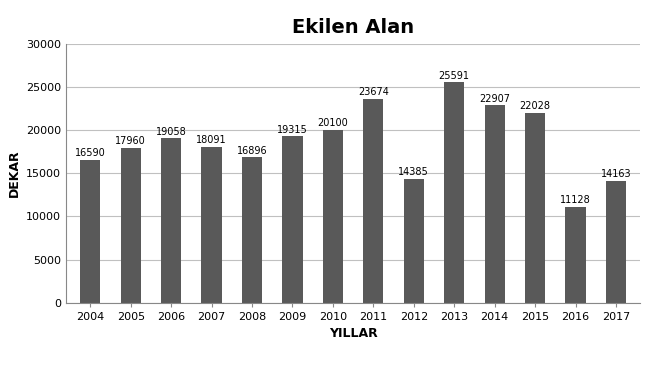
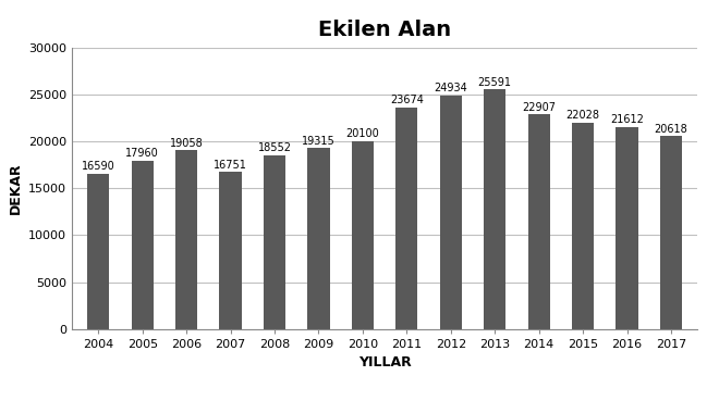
2007: 18091 -> 16751
2008: 16896 -> 18552
2012: 14385 -> 24934
2016: 11128 -> 21612
2017: 14163 -> 20618
